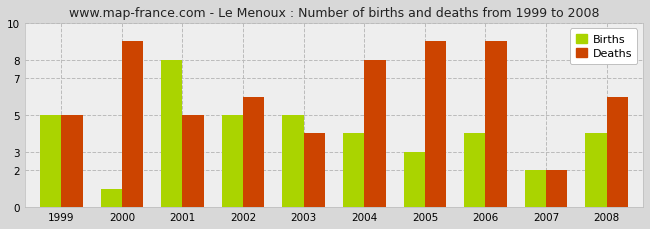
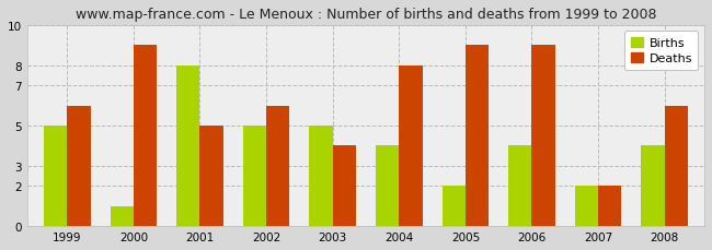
Deaths/1999: 5 -> 6
Births/2005: 3 -> 2
